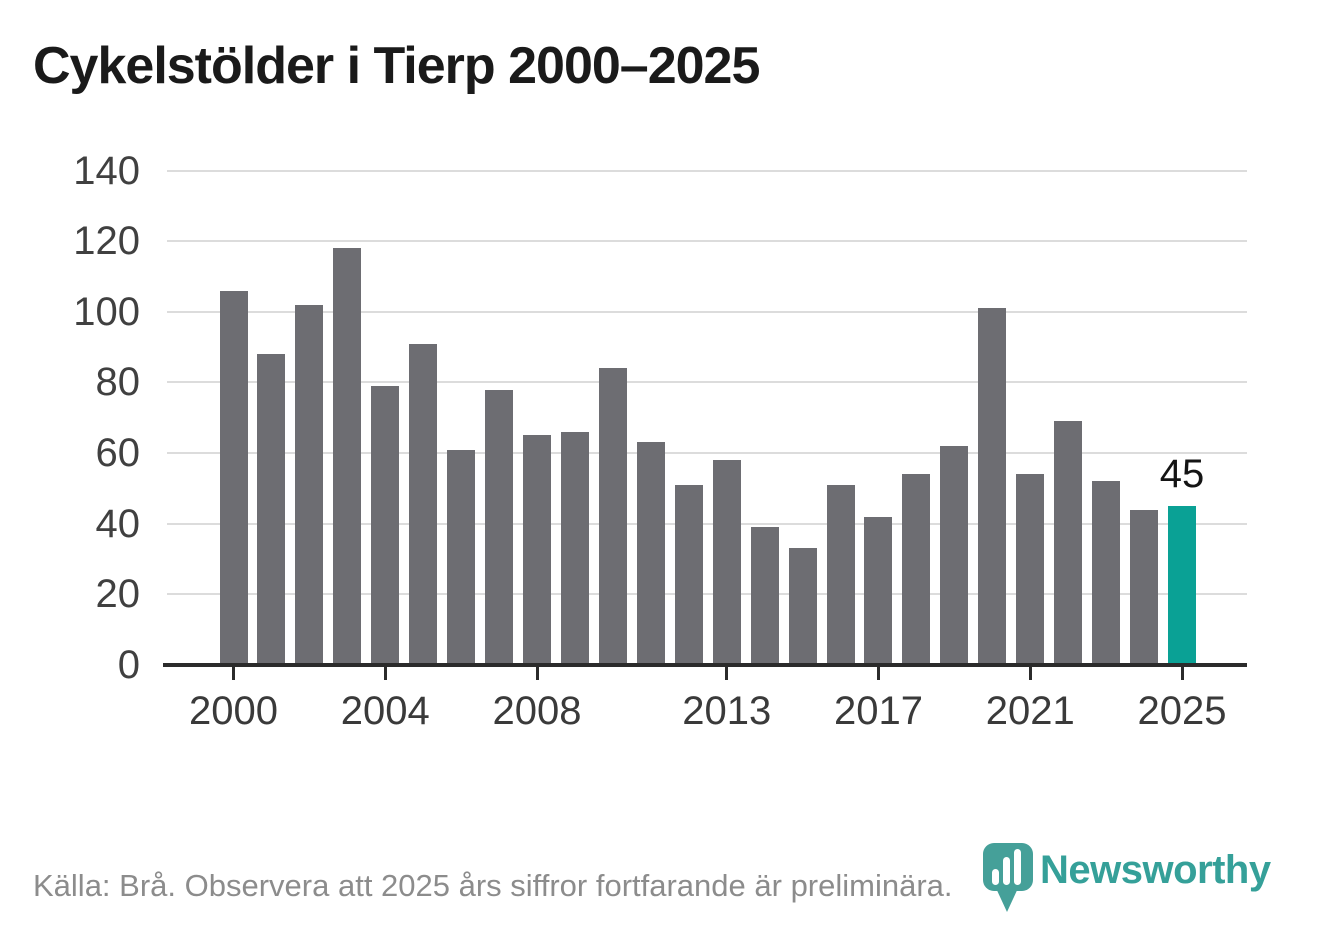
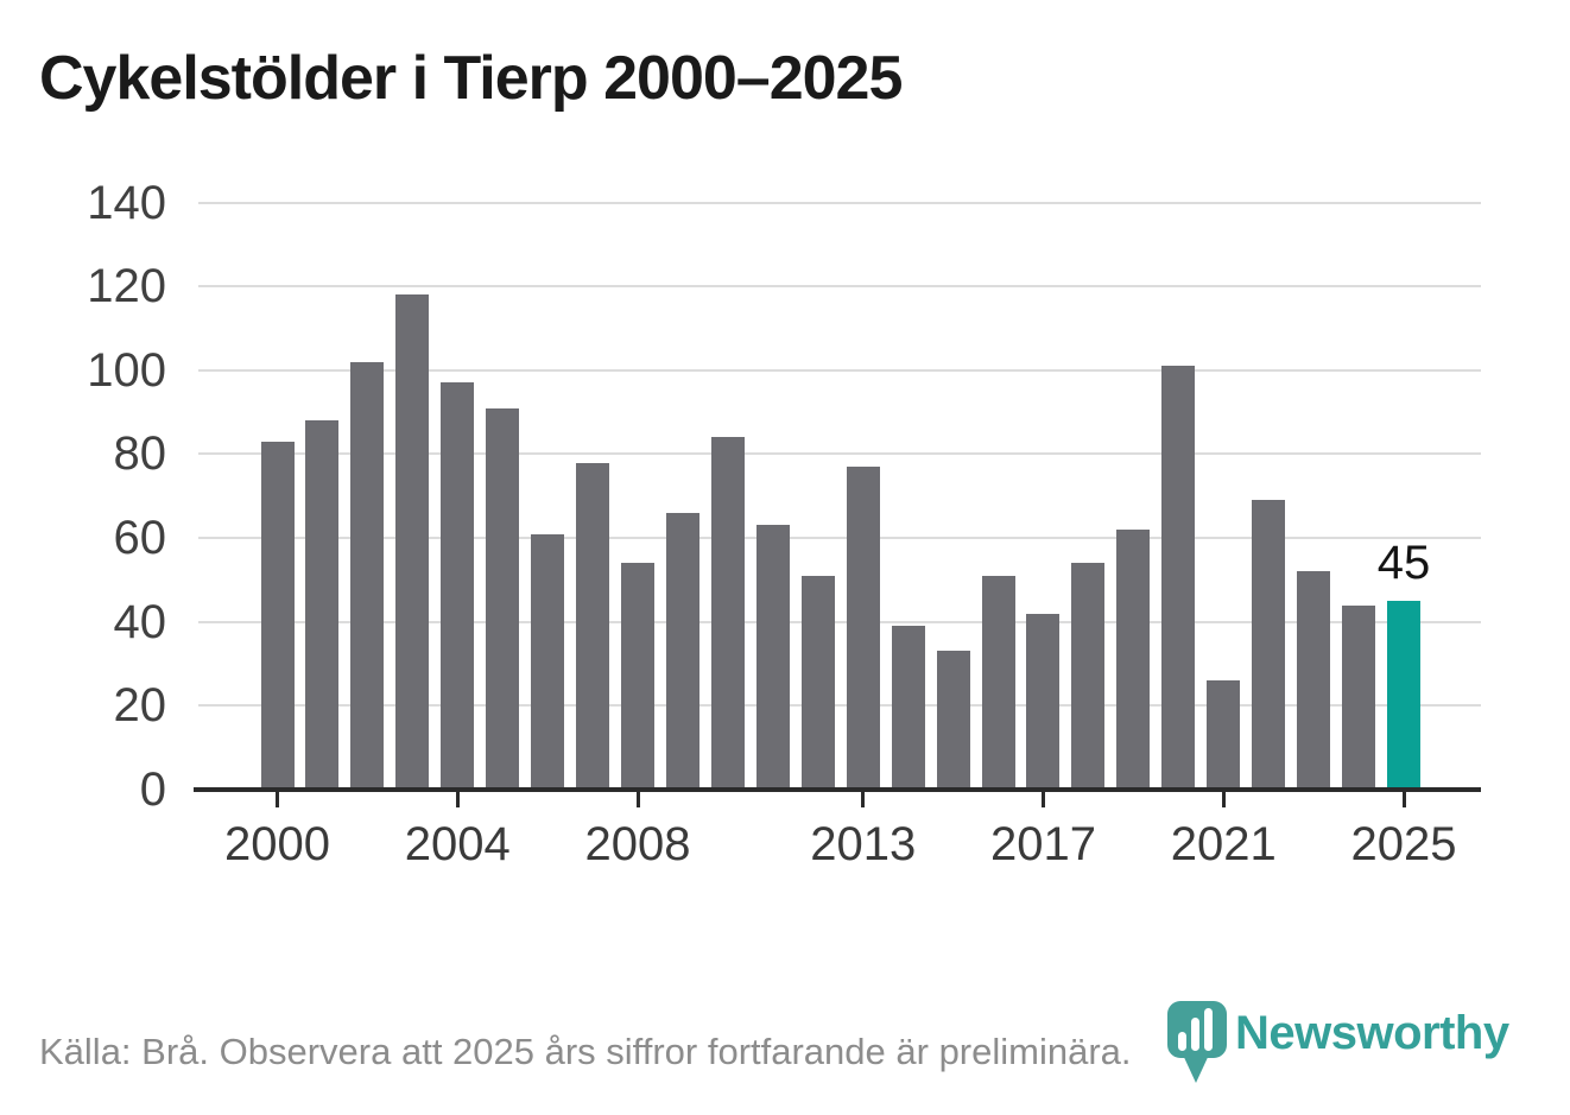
2000: 106 -> 83
2004: 79 -> 97
2008: 65 -> 54
2013: 58 -> 77
2021: 54 -> 26
